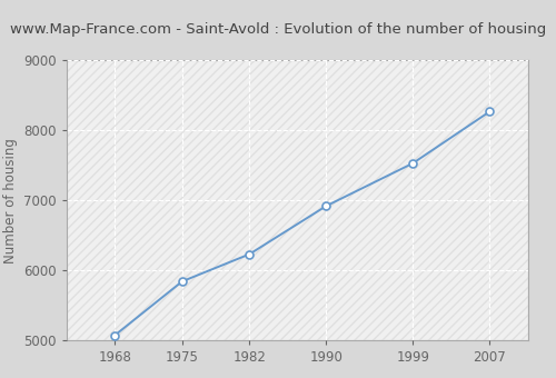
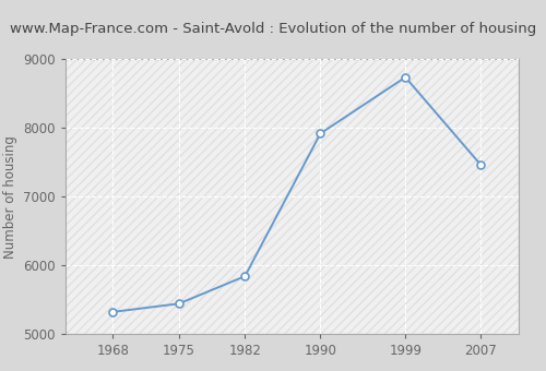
1968: 5070 -> 5320
1975: 5840 -> 5440
1982: 6230 -> 5840
1990: 6920 -> 7920
1999: 7530 -> 8740
2007: 8270 -> 7460
